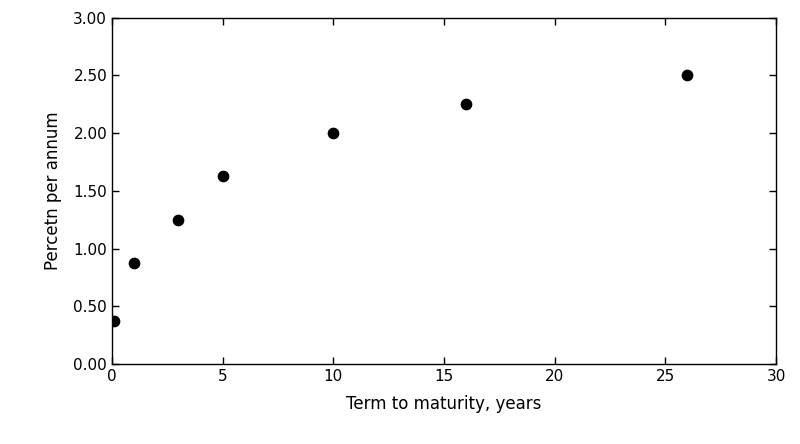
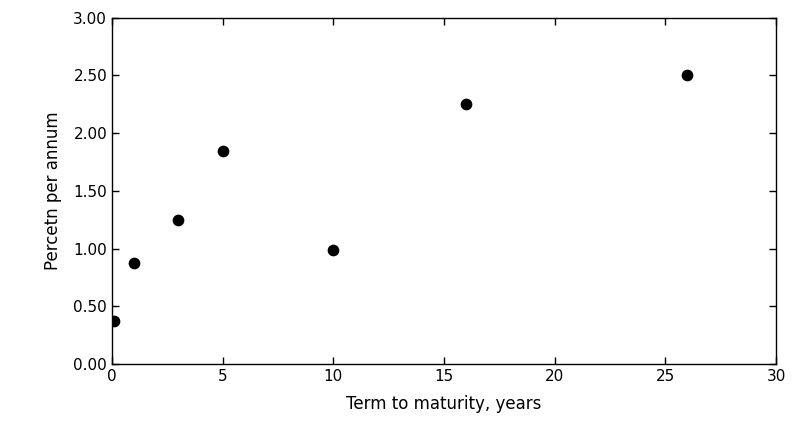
5: 1.62 -> 1.85
10: 2.00 -> 0.99
